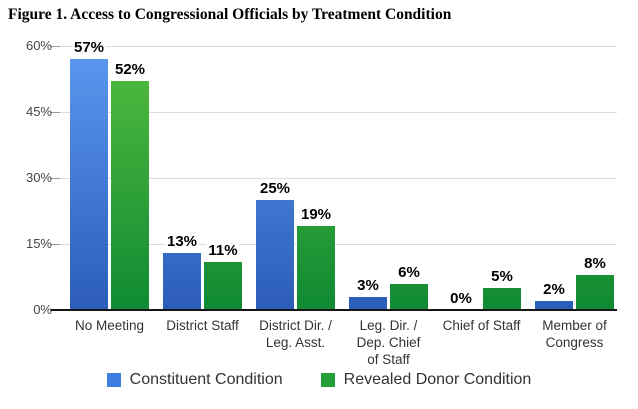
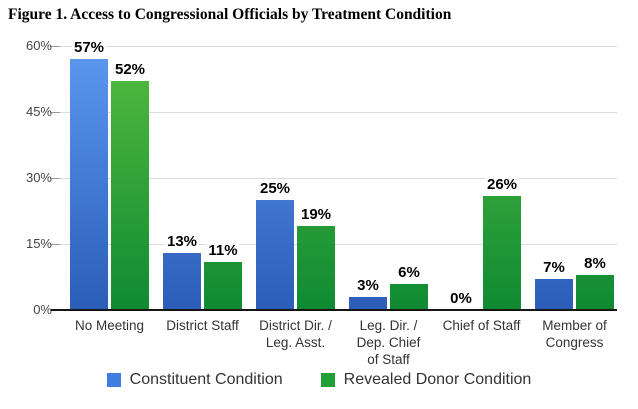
Revealed Donor Condition/Chief of Staff: 5% -> 26%
Constituent Condition/Member of Congress: 2% -> 7%
